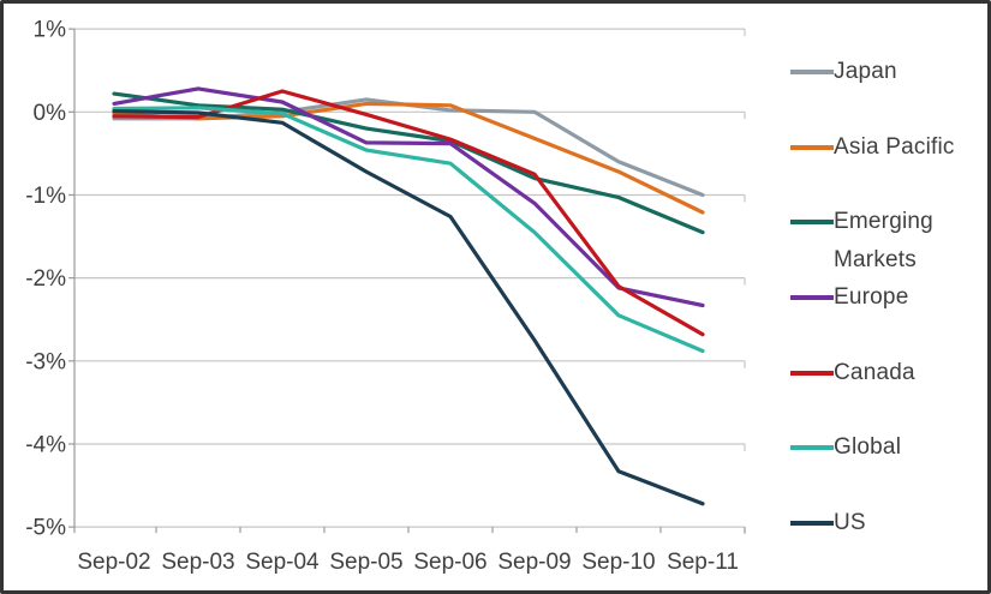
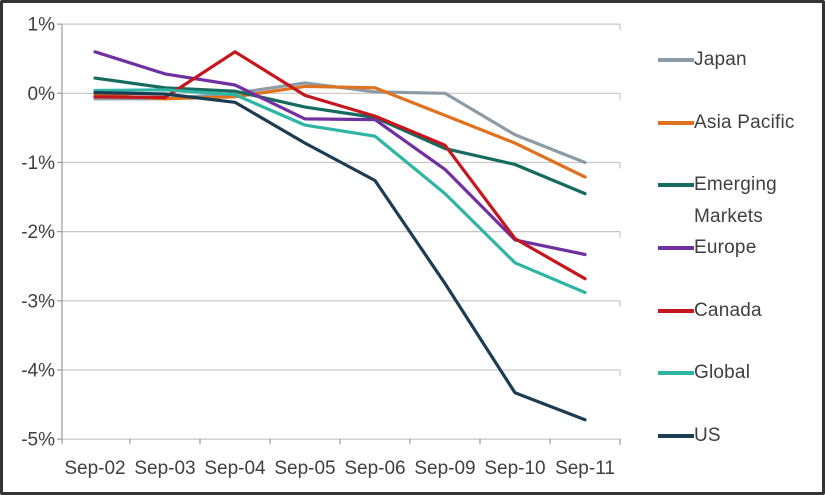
Europe/Sep-02: 0.1% -> 0.6%
Canada/Sep-04: 0.2% -> 0.6%
